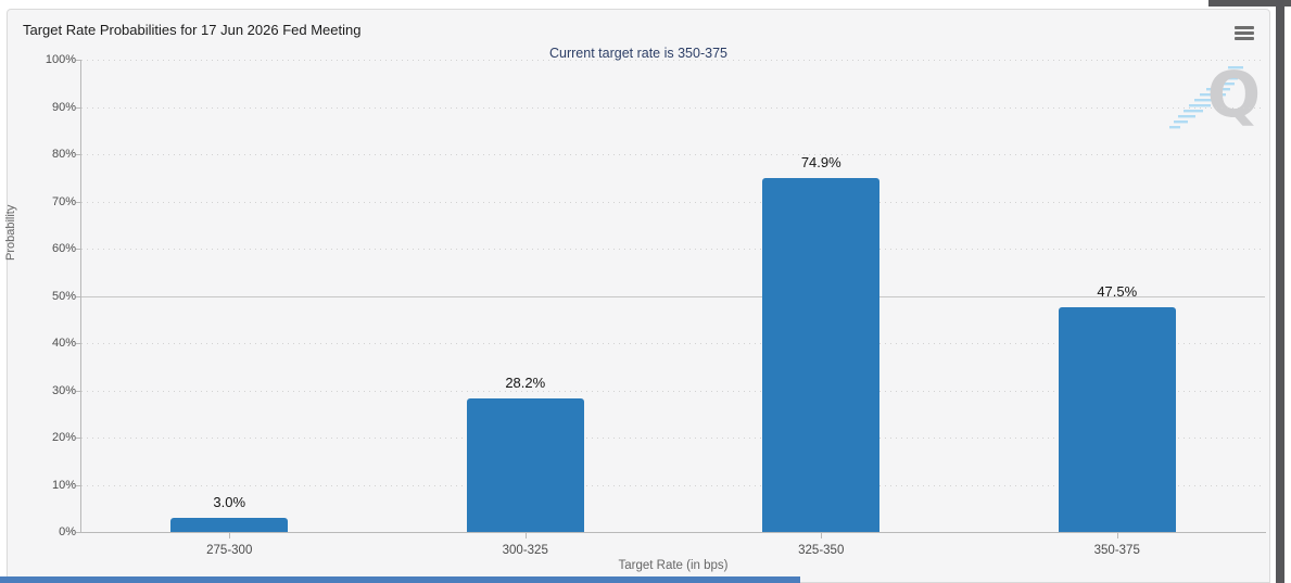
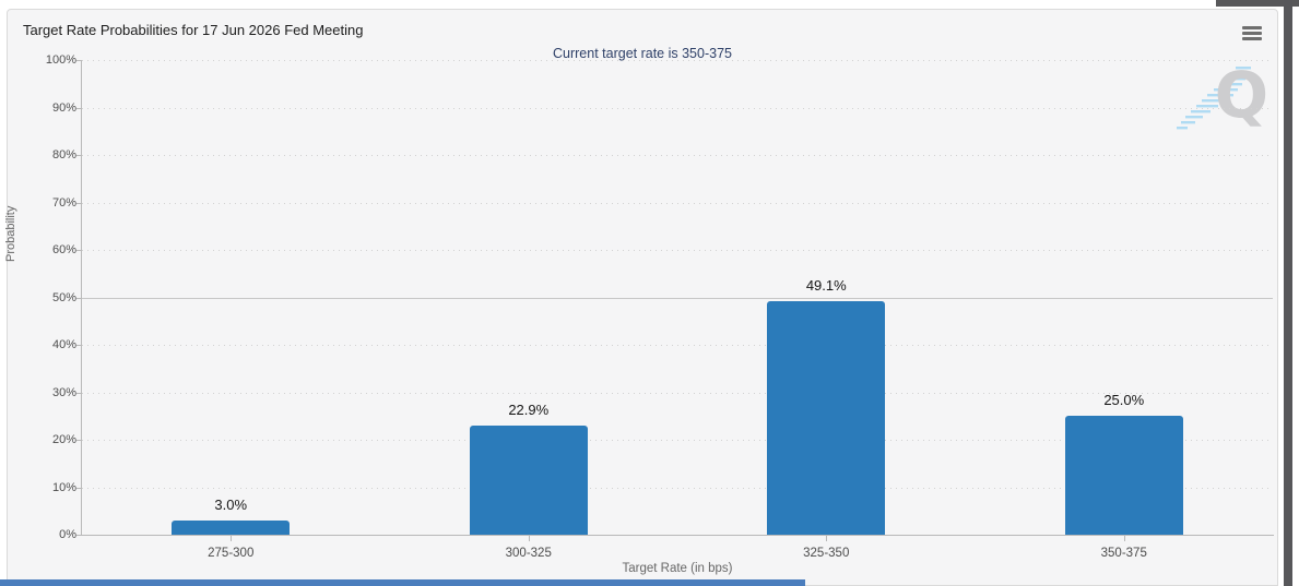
300-325: 28.2% -> 22.9%
325-350: 74.9% -> 49.1%
350-375: 47.5% -> 25.0%
